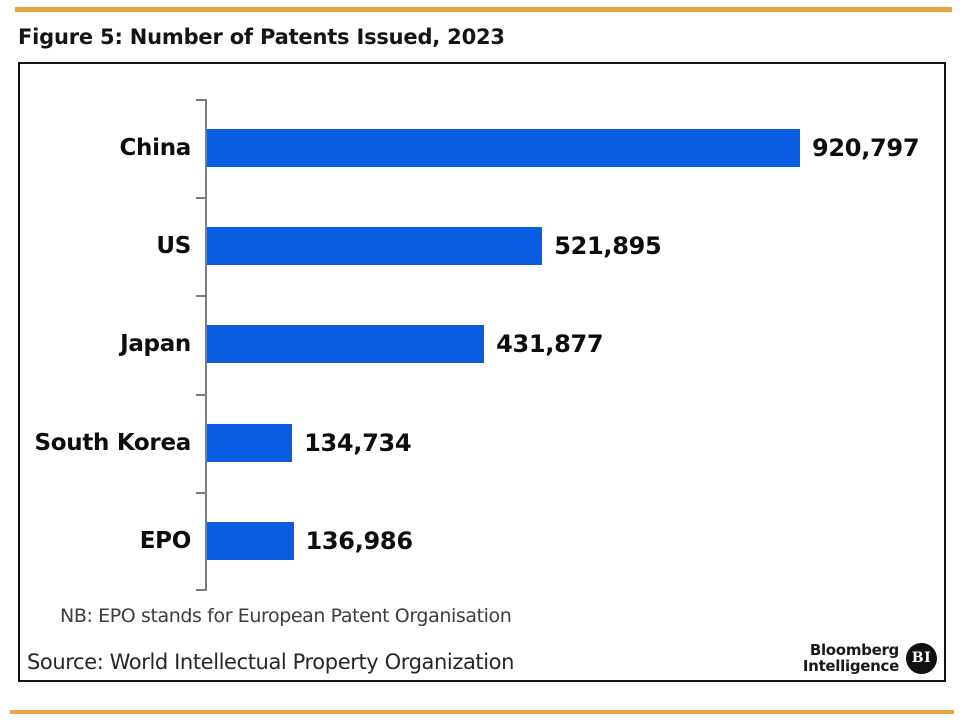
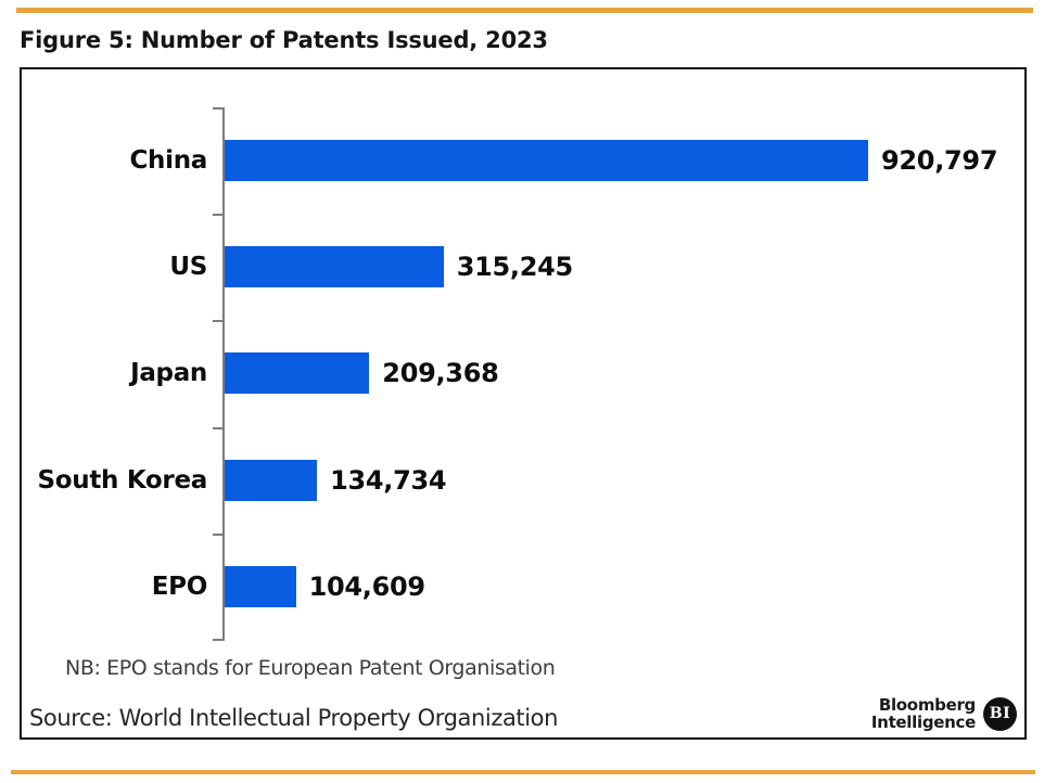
US: 521,895 -> 315,245
Japan: 431,877 -> 209,368
EPO: 136,986 -> 104,609
